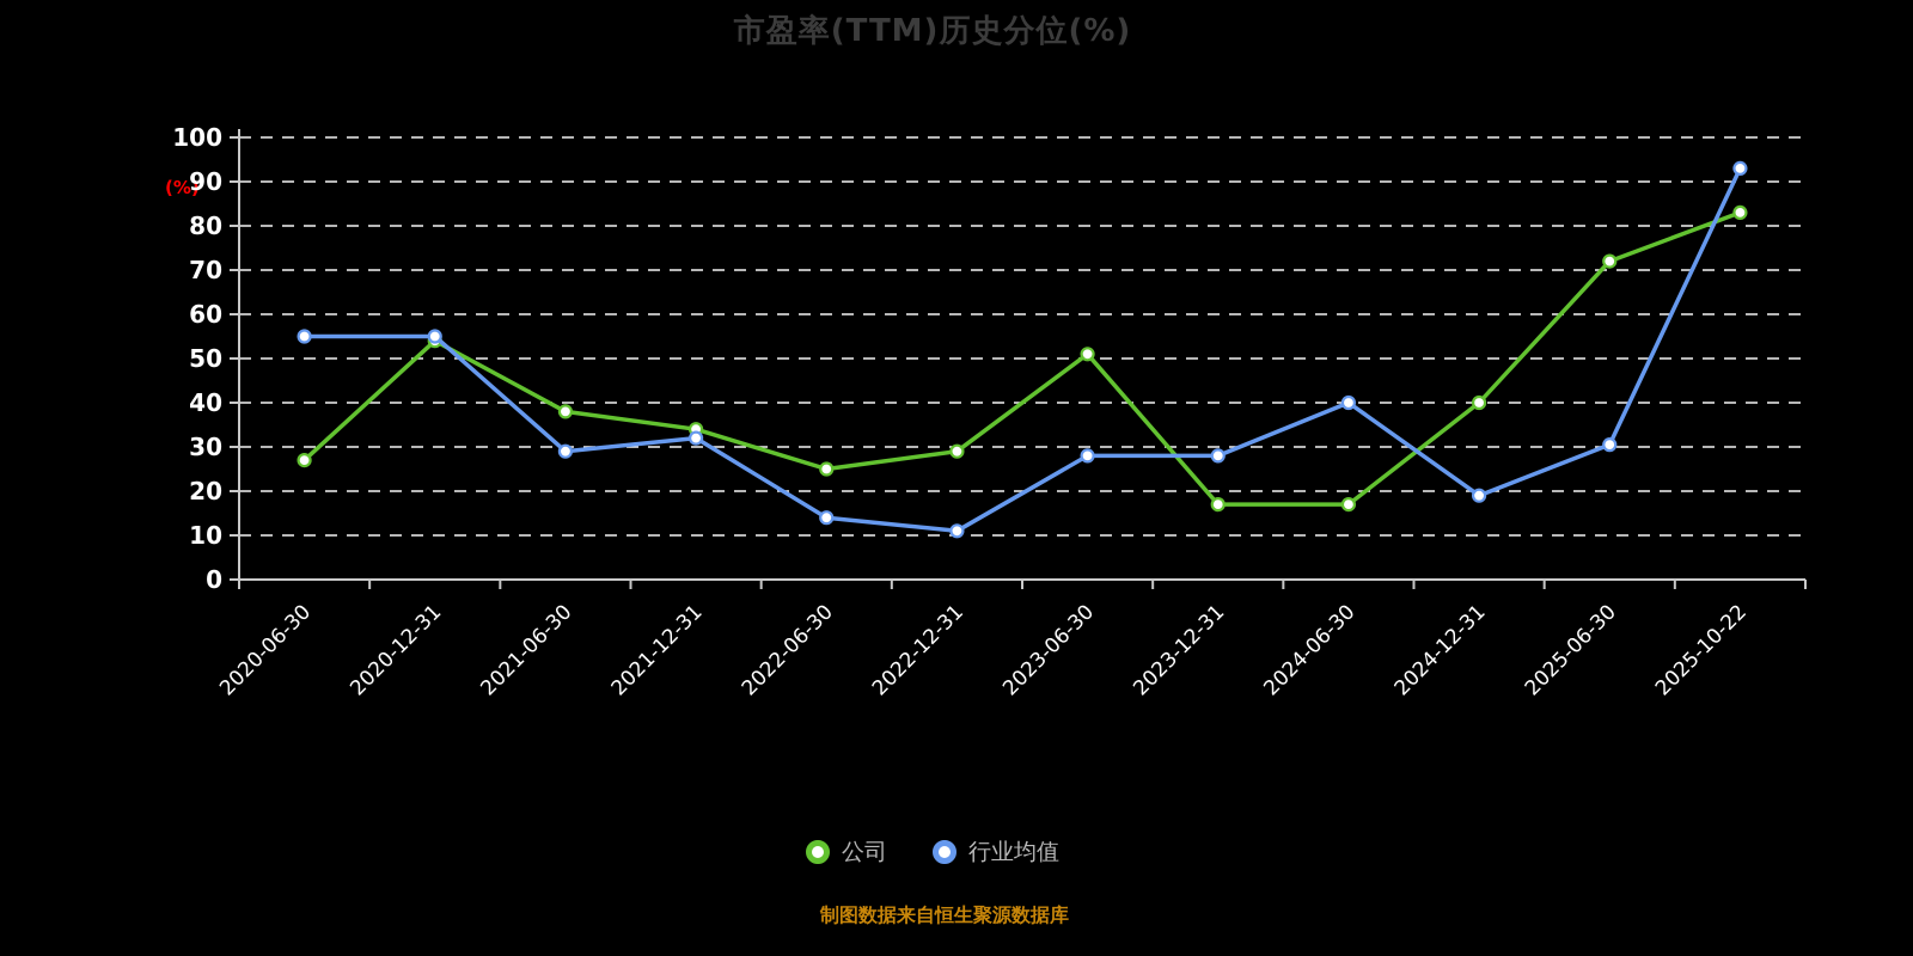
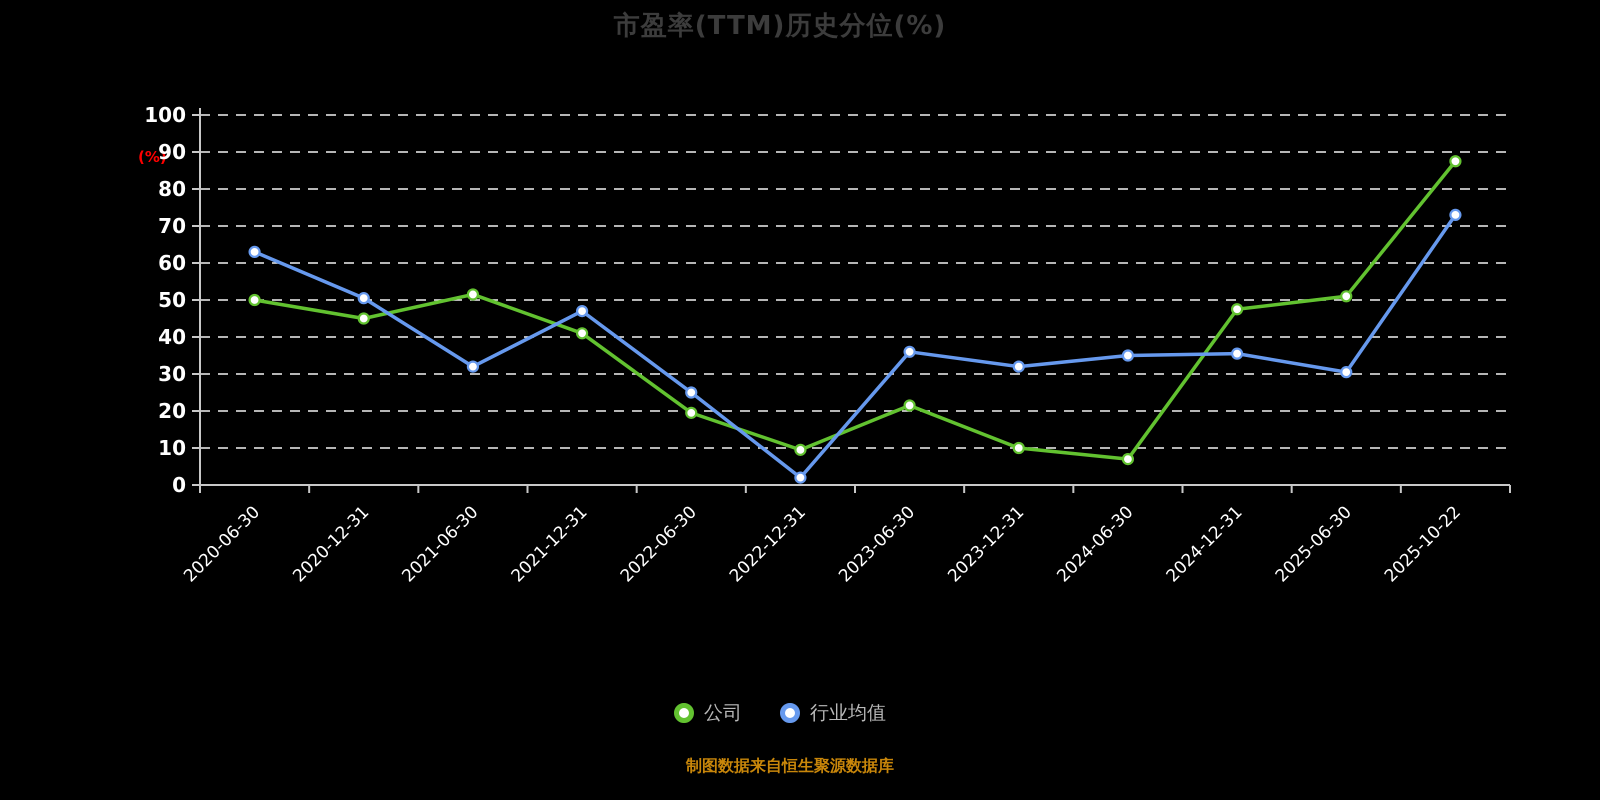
公司/2020-06-30: 27 -> 50
行业均值/2020-06-30: 55 -> 63
公司/2020-12-31: 54 -> 45
行业均值/2020-12-31: 55 -> 50
公司/2021-06-30: 38 -> 52
行业均值/2021-06-30: 29 -> 32
公司/2021-12-31: 34 -> 41
行业均值/2021-12-31: 32 -> 47
公司/2022-06-30: 25 -> 20
行业均值/2022-06-30: 14 -> 25
公司/2022-12-31: 29 -> 10
行业均值/2022-12-31: 11 -> 2
公司/2023-06-30: 51 -> 22
行业均值/2023-06-30: 28 -> 36
公司/2023-12-31: 17 -> 10
行业均值/2023-12-31: 28 -> 32
公司/2024-06-30: 17 -> 7
行业均值/2024-06-30: 40 -> 35
公司/2024-12-31: 40 -> 48
行业均值/2024-12-31: 19 -> 36
公司/2025-06-30: 72 -> 51
公司/2025-10-22: 83 -> 88
行业均值/2025-10-22: 93 -> 73
